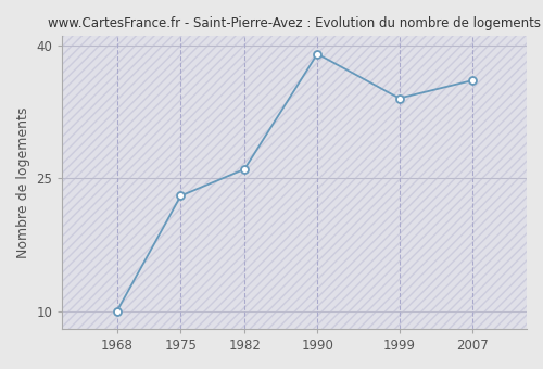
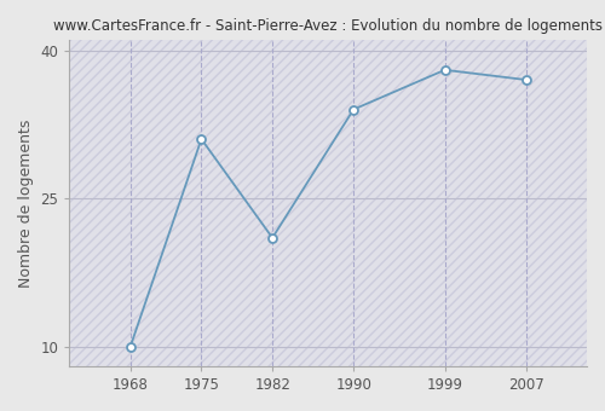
1975: 23 -> 31
1982: 26 -> 21
1990: 39 -> 34
1999: 34 -> 38
2007: 36 -> 37
